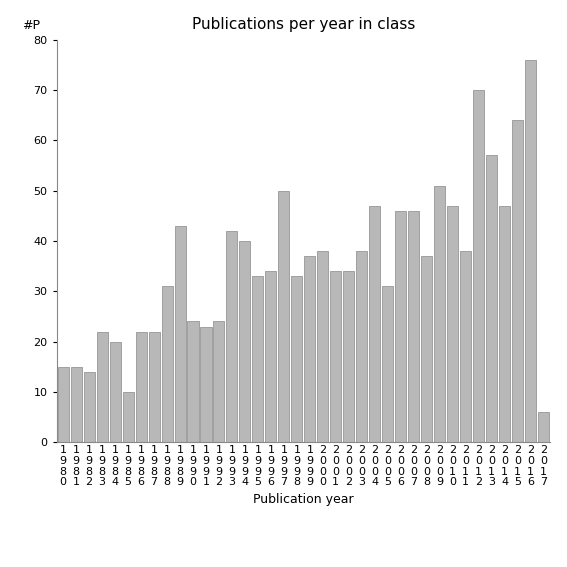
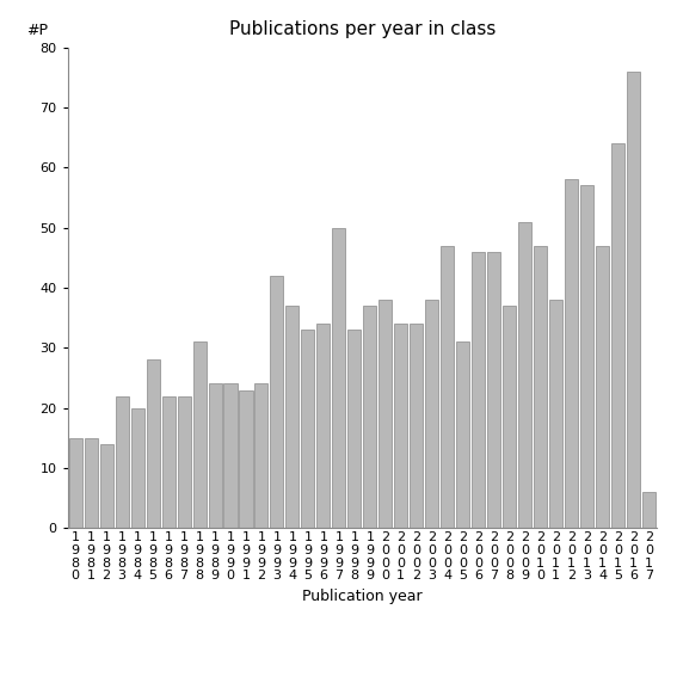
1 9 8 5: 10 -> 28
1 9 8 9: 43 -> 24
1 9 9 4: 40 -> 37
2 0 1 2: 70 -> 58
